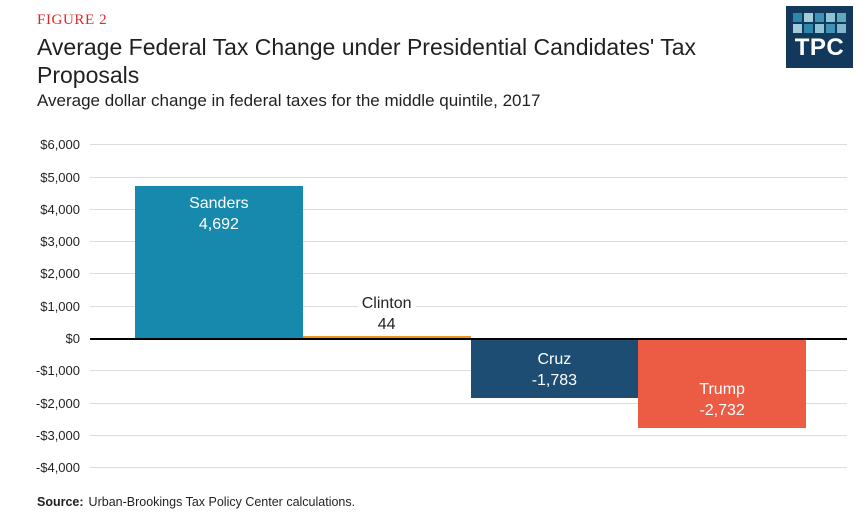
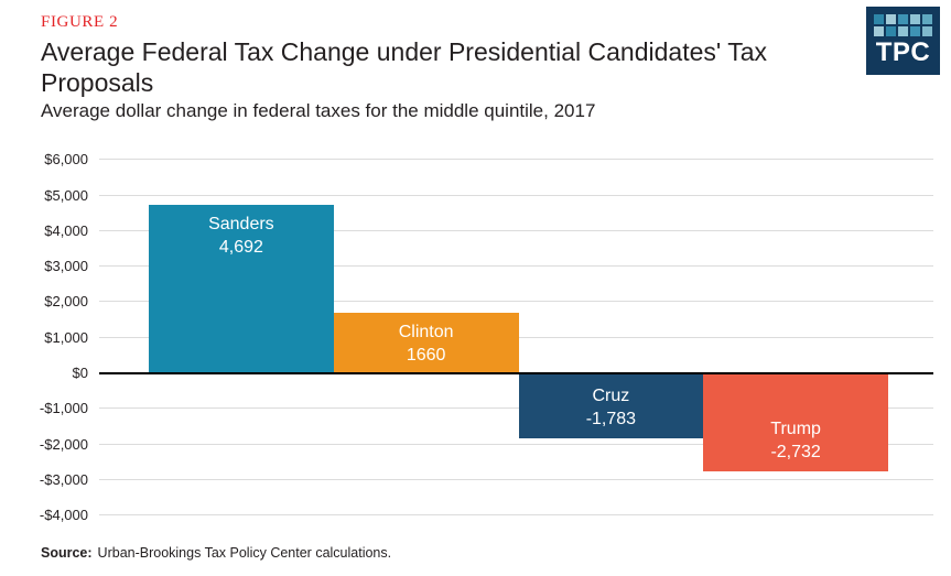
Clinton: 44 -> 1660
